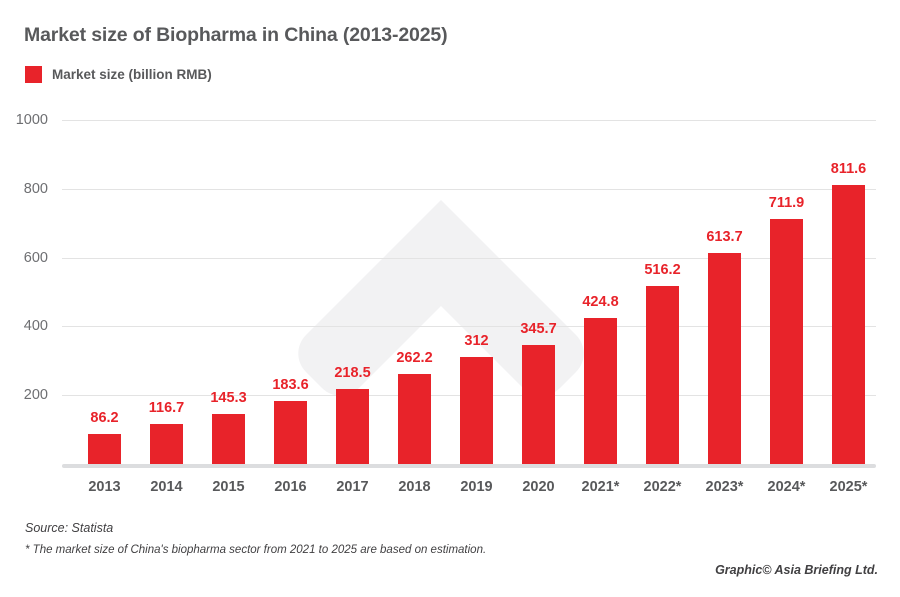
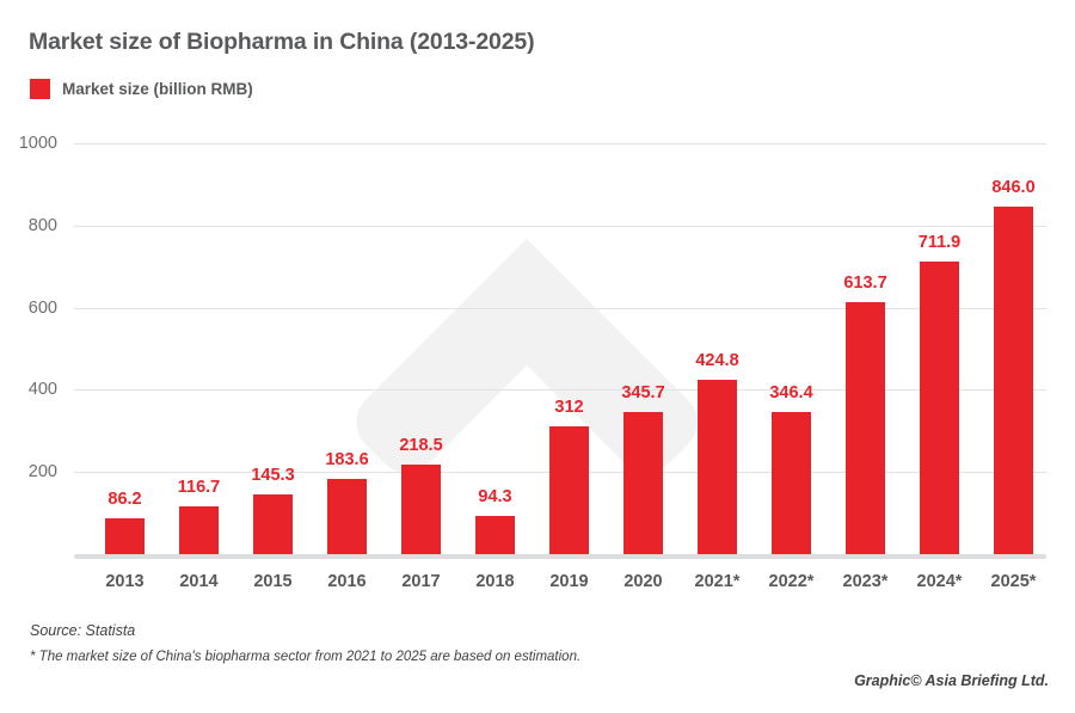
2018: 262.2 -> 94.3
2022*: 516.2 -> 346.4
2025*: 811.6 -> 846.0
